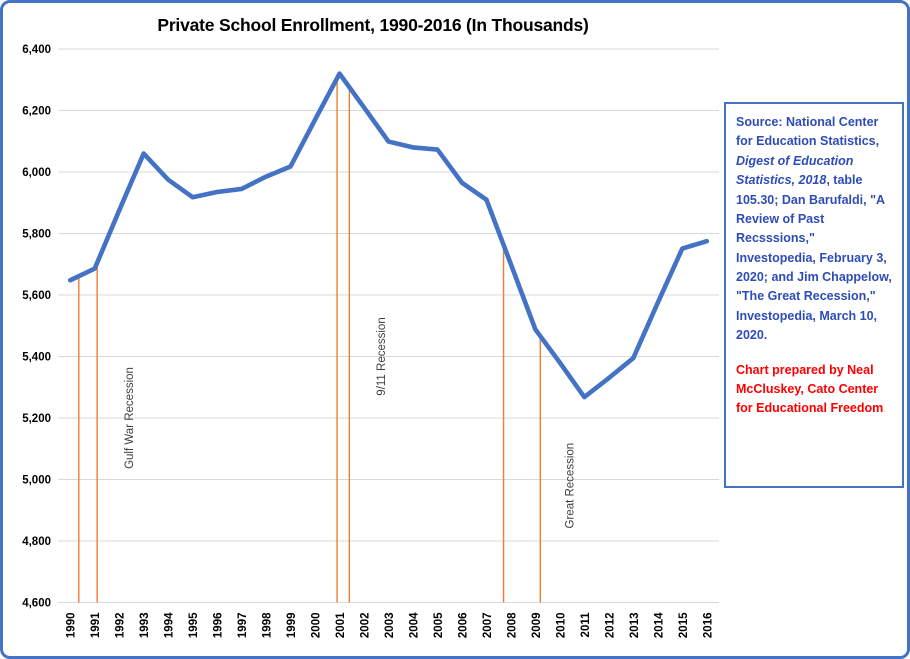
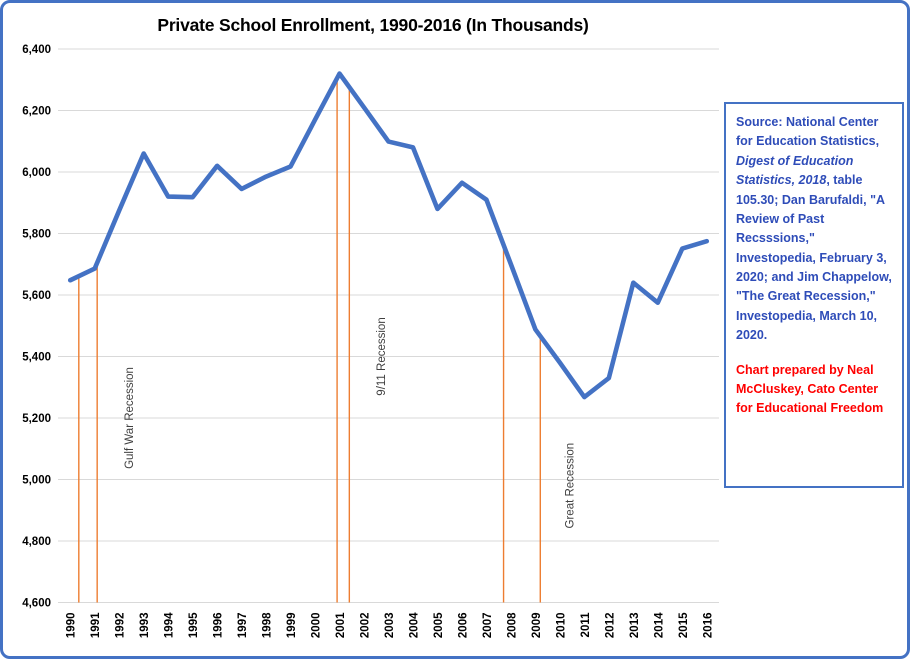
1994: 5980 -> 5920
1996: 5940 -> 6020
2005: 6070 -> 5880
2013: 5400 -> 5640
